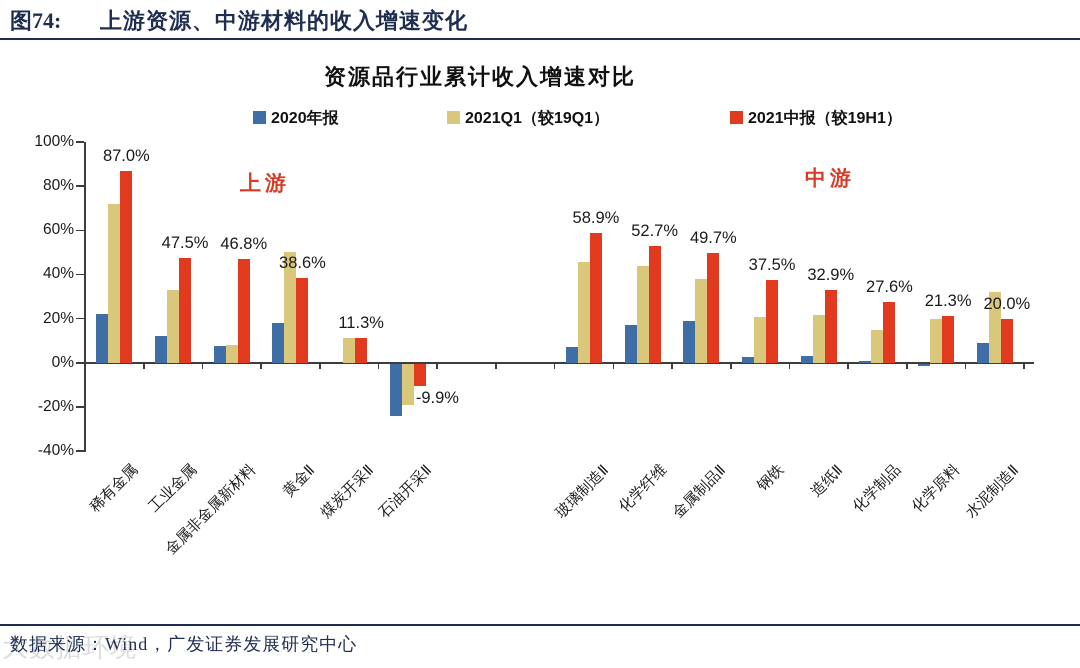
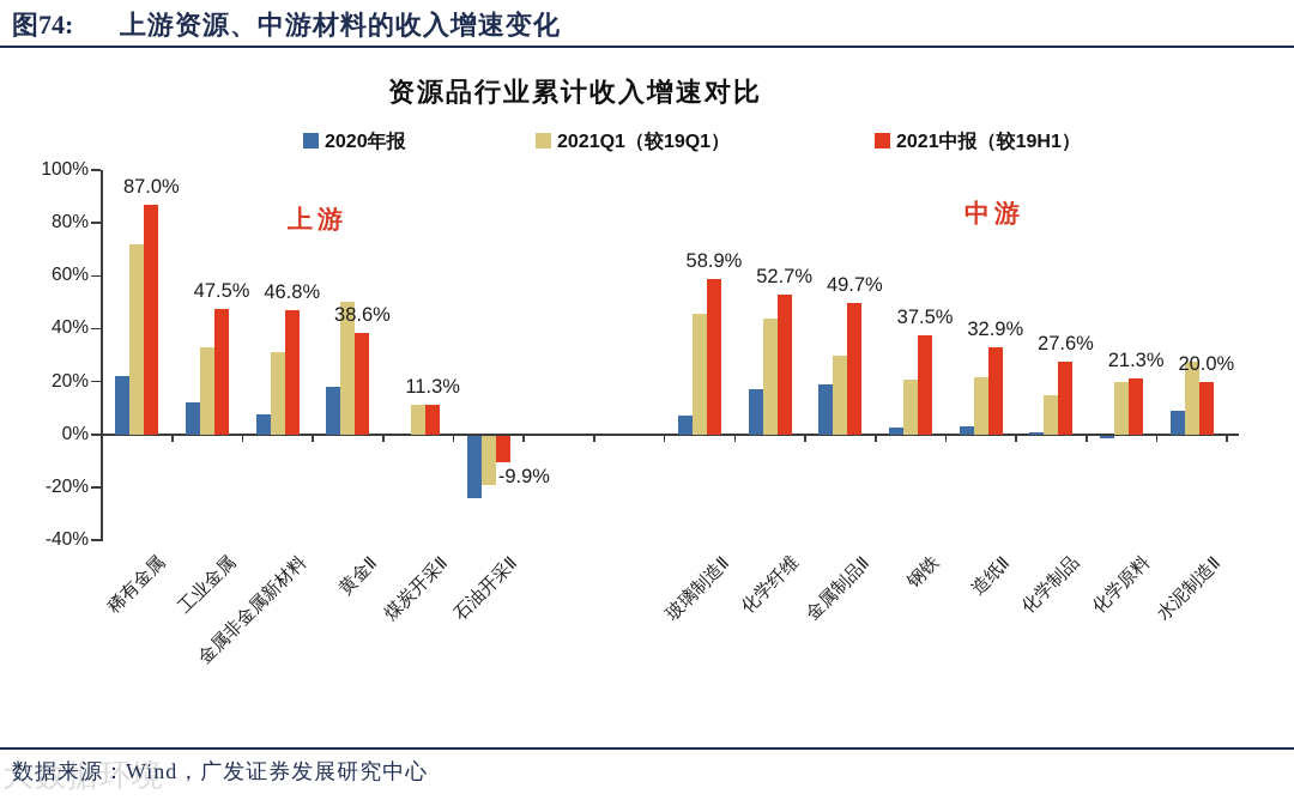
2021Q1（较19Q1）/金属非金属新材料: 8% -> 31%
2021Q1（较19Q1）/金属制品Ⅱ: 38% -> 30%
2021Q1（较19Q1）/水泥制造Ⅱ: 32% -> 27%
